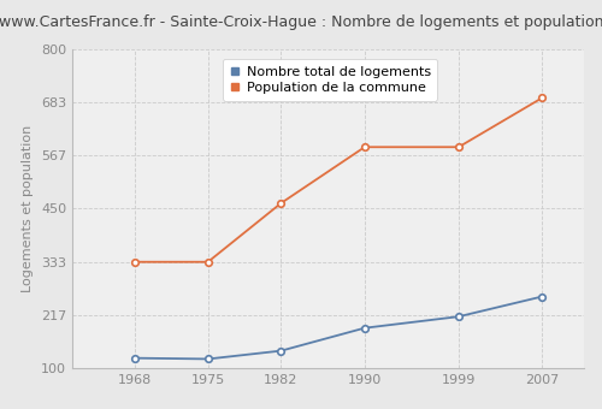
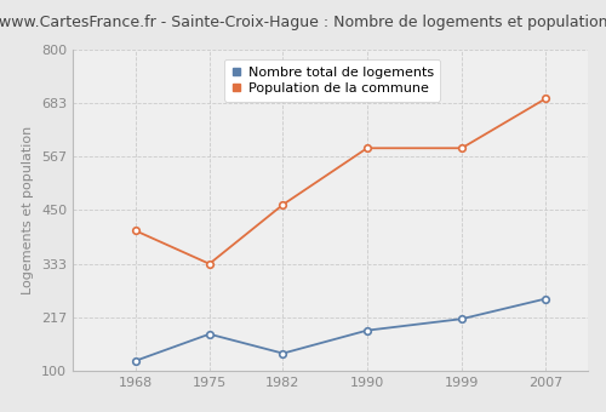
Population de la commune/1968: 333 -> 405
Nombre total de logements/1975: 120 -> 180
